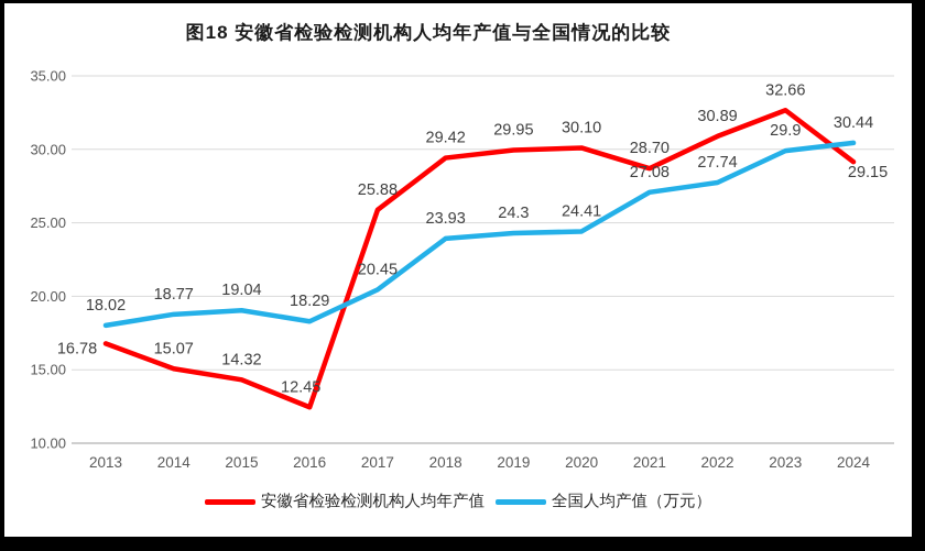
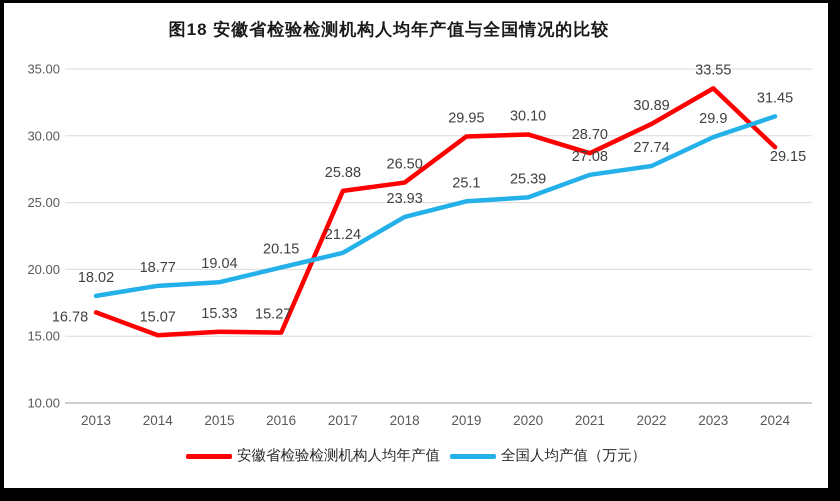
安徽省检验检测机构人均年产值/2015: 14.32 -> 15.33
安徽省检验检测机构人均年产值/2016: 12.45 -> 15.27
全国人均产值（万元）/2016: 18.29 -> 20.15
全国人均产值（万元）/2017: 20.45 -> 21.24
安徽省检验检测机构人均年产值/2018: 29.42 -> 26.50
全国人均产值（万元）/2019: 24.3 -> 25.1
全国人均产值（万元）/2020: 24.41 -> 25.39
安徽省检验检测机构人均年产值/2023: 32.66 -> 33.55
全国人均产值（万元）/2024: 30.44 -> 31.45
